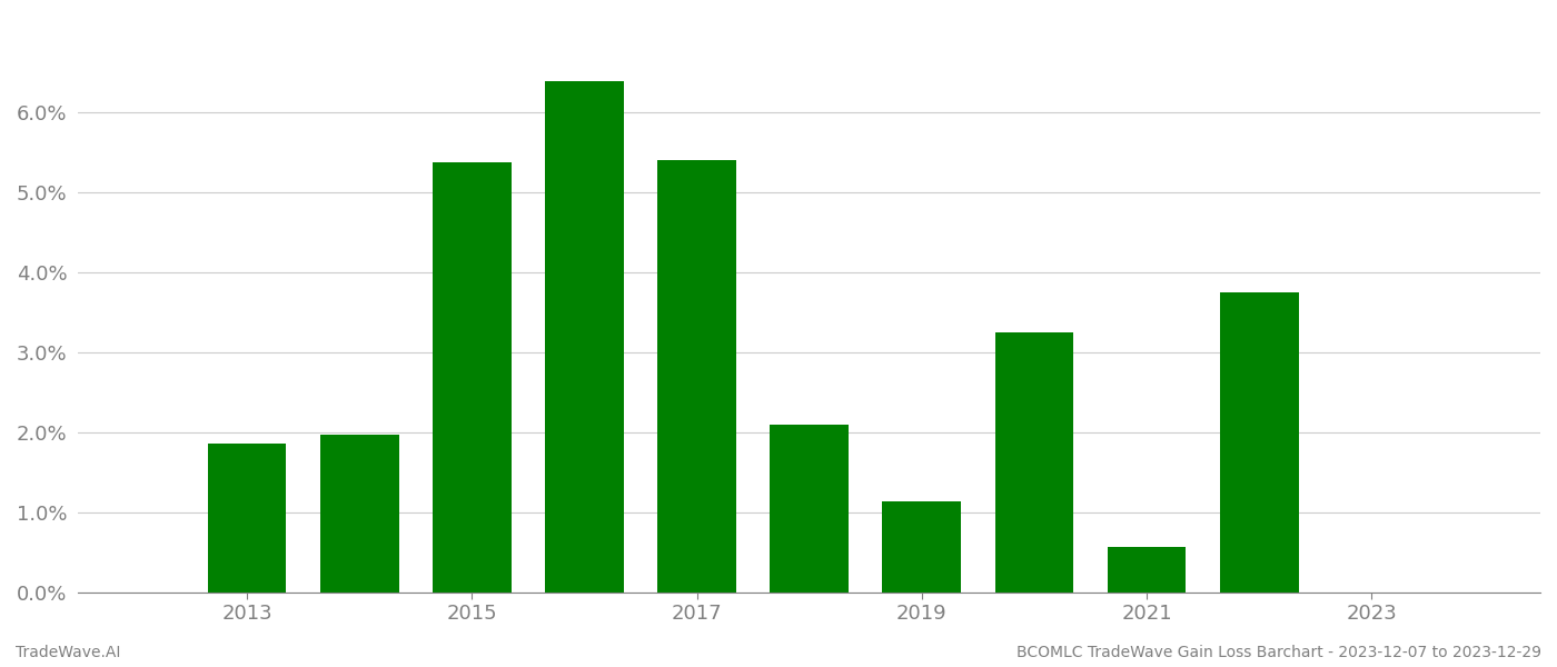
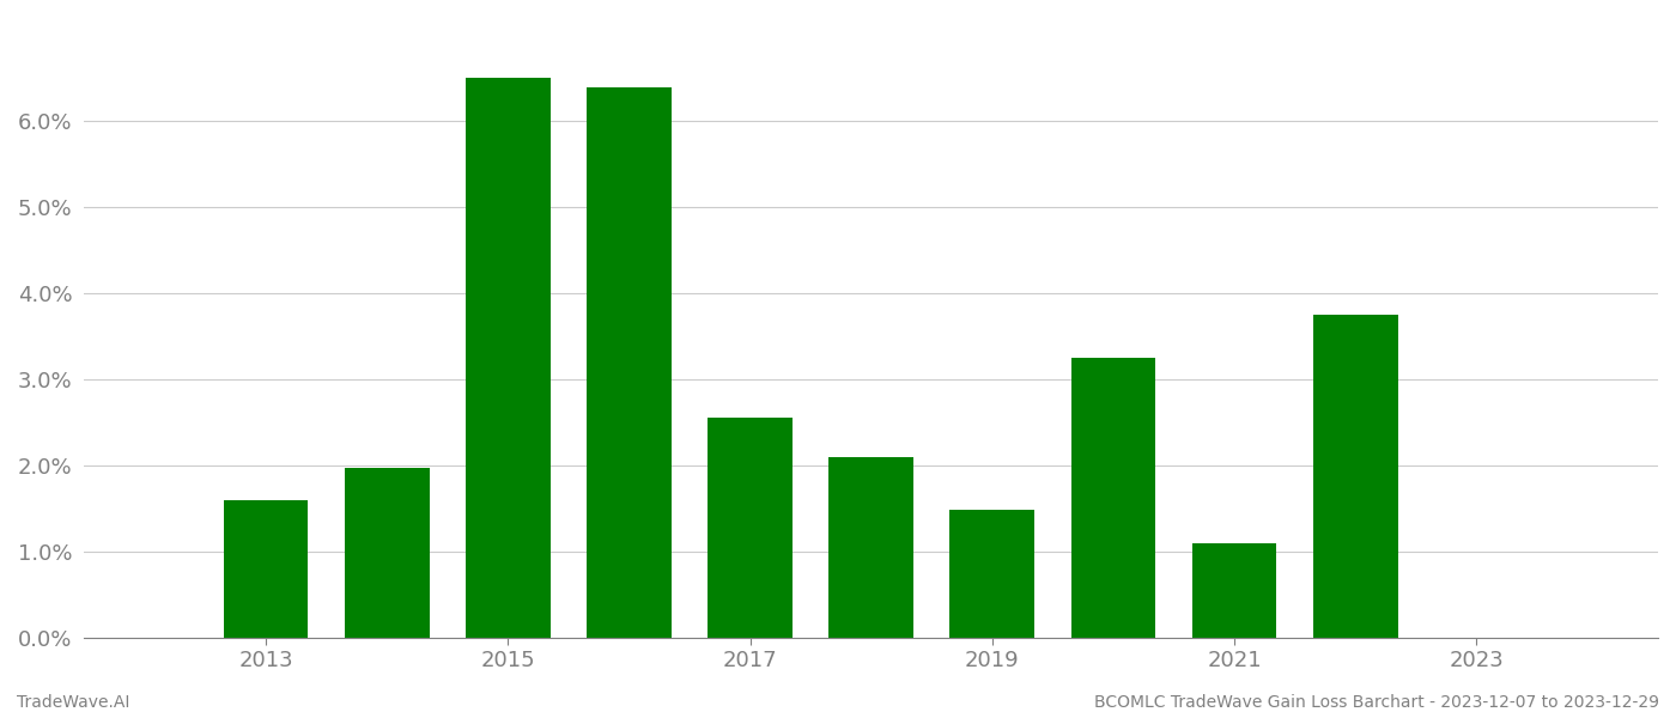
2013: 1.86% -> 1.60%
2015: 5.38% -> 6.50%
2017: 5.40% -> 2.55%
2019: 1.14% -> 1.48%
2021: 0.56% -> 1.10%
